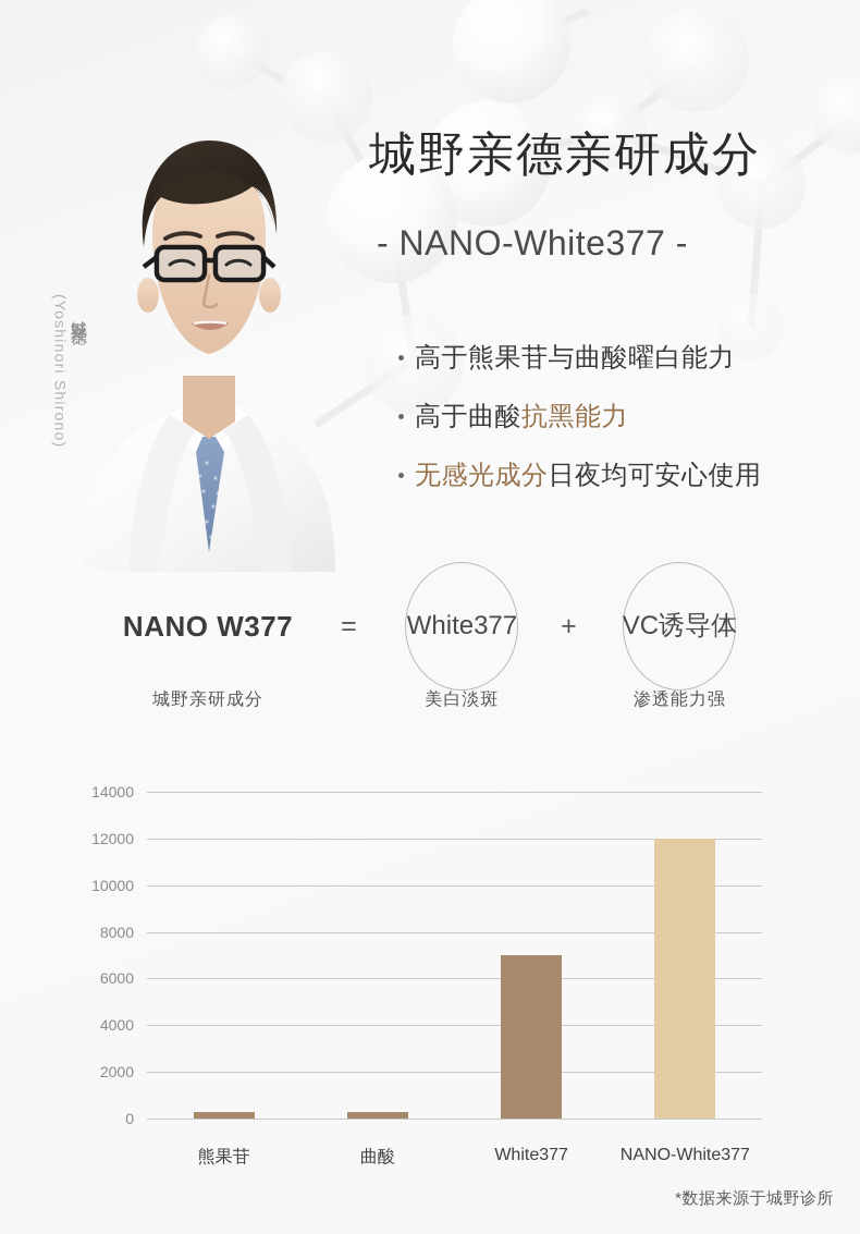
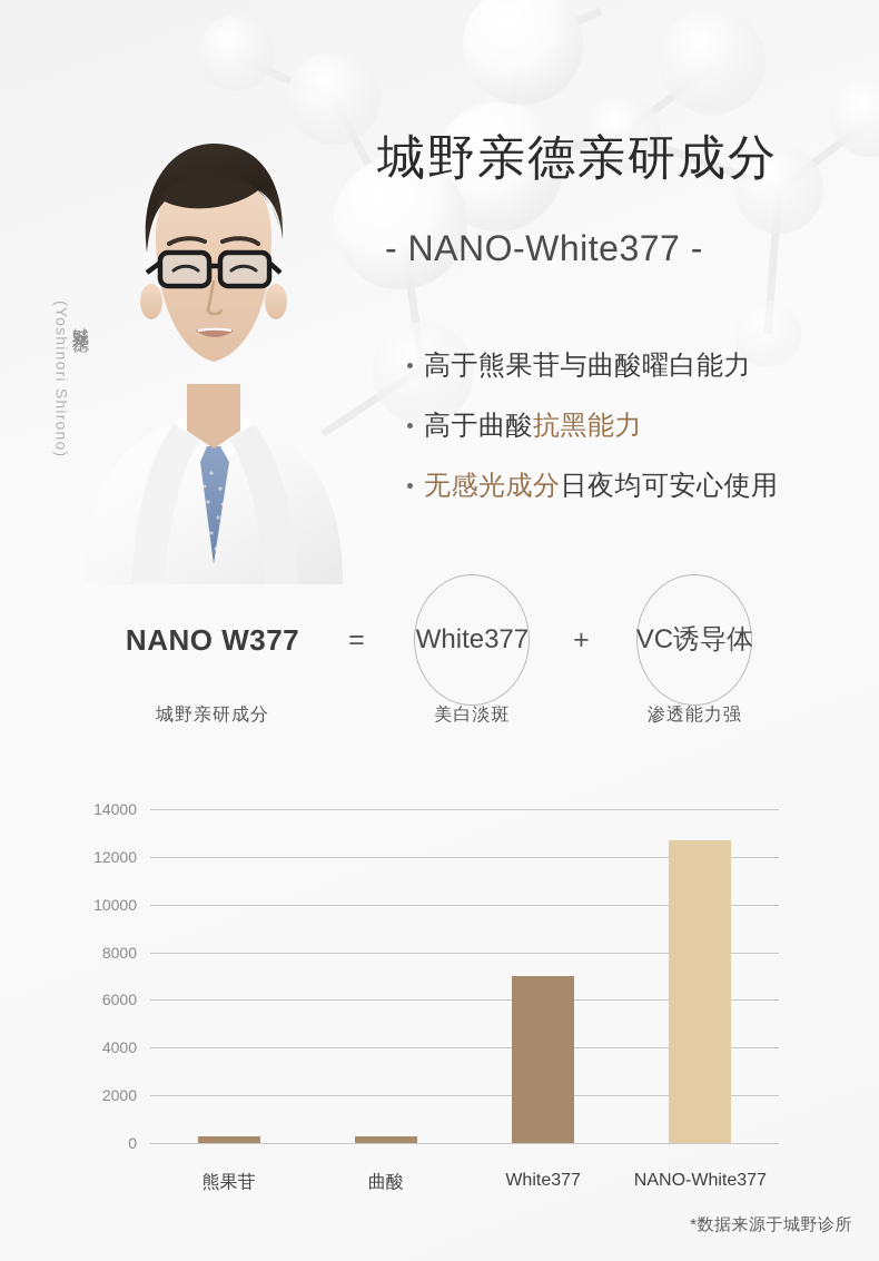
NANO-White377: 12000 -> 12700
